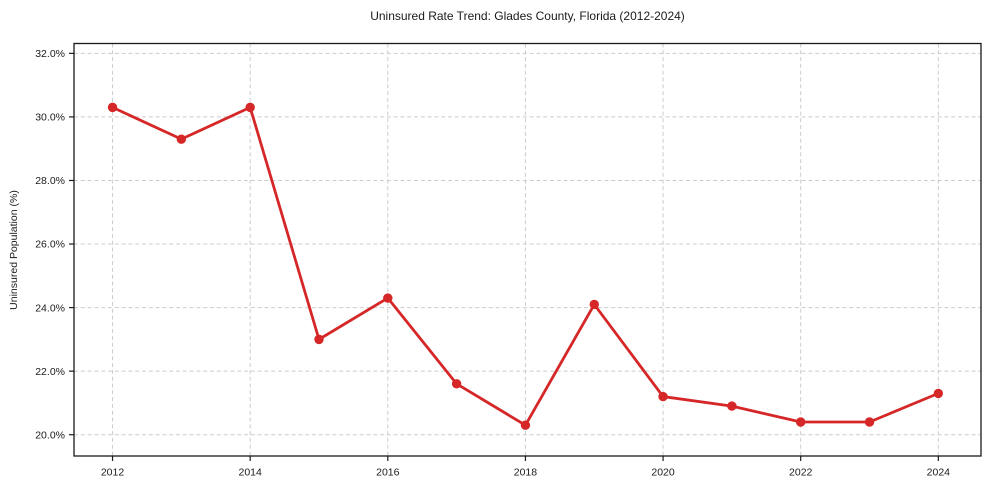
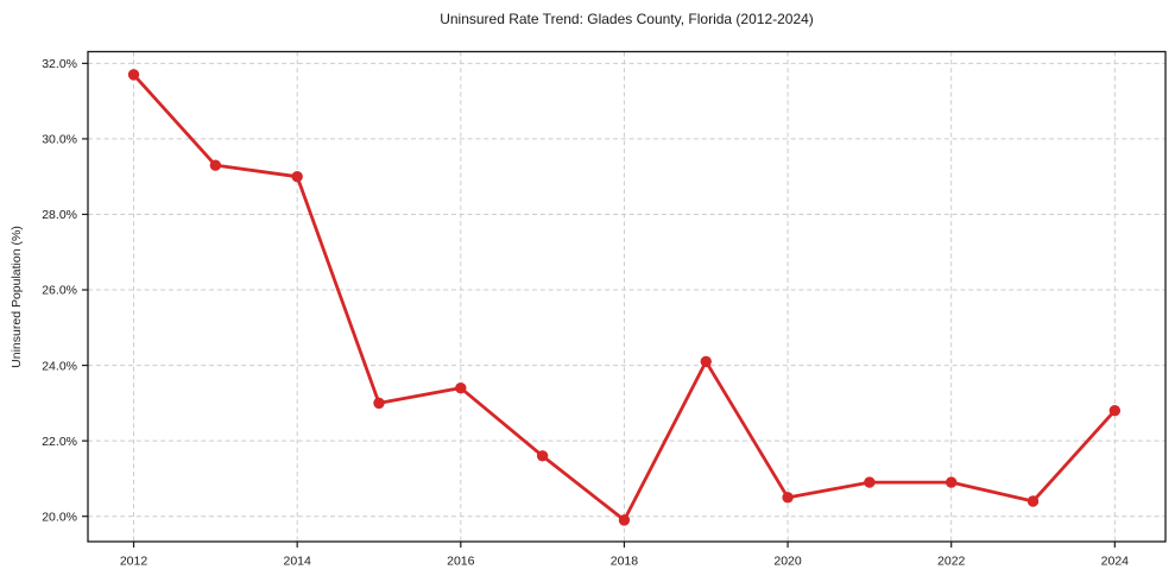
2012: 30.3% -> 31.7%
2014: 30.3% -> 29.0%
2016: 24.3% -> 23.4%
2018: 20.3% -> 19.9%
2020: 21.2% -> 20.5%
2022: 20.4% -> 20.9%
2024: 21.3% -> 22.8%
